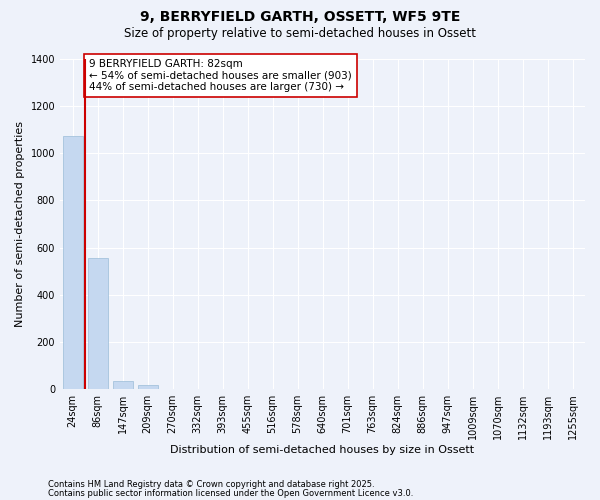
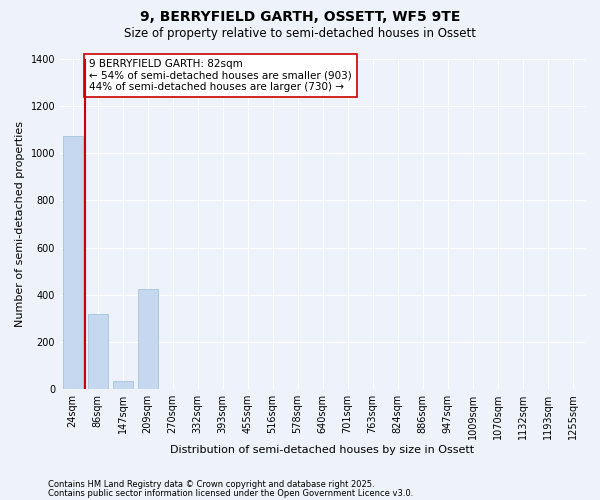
86sqm: 555 -> 320
209sqm: 15 -> 425
